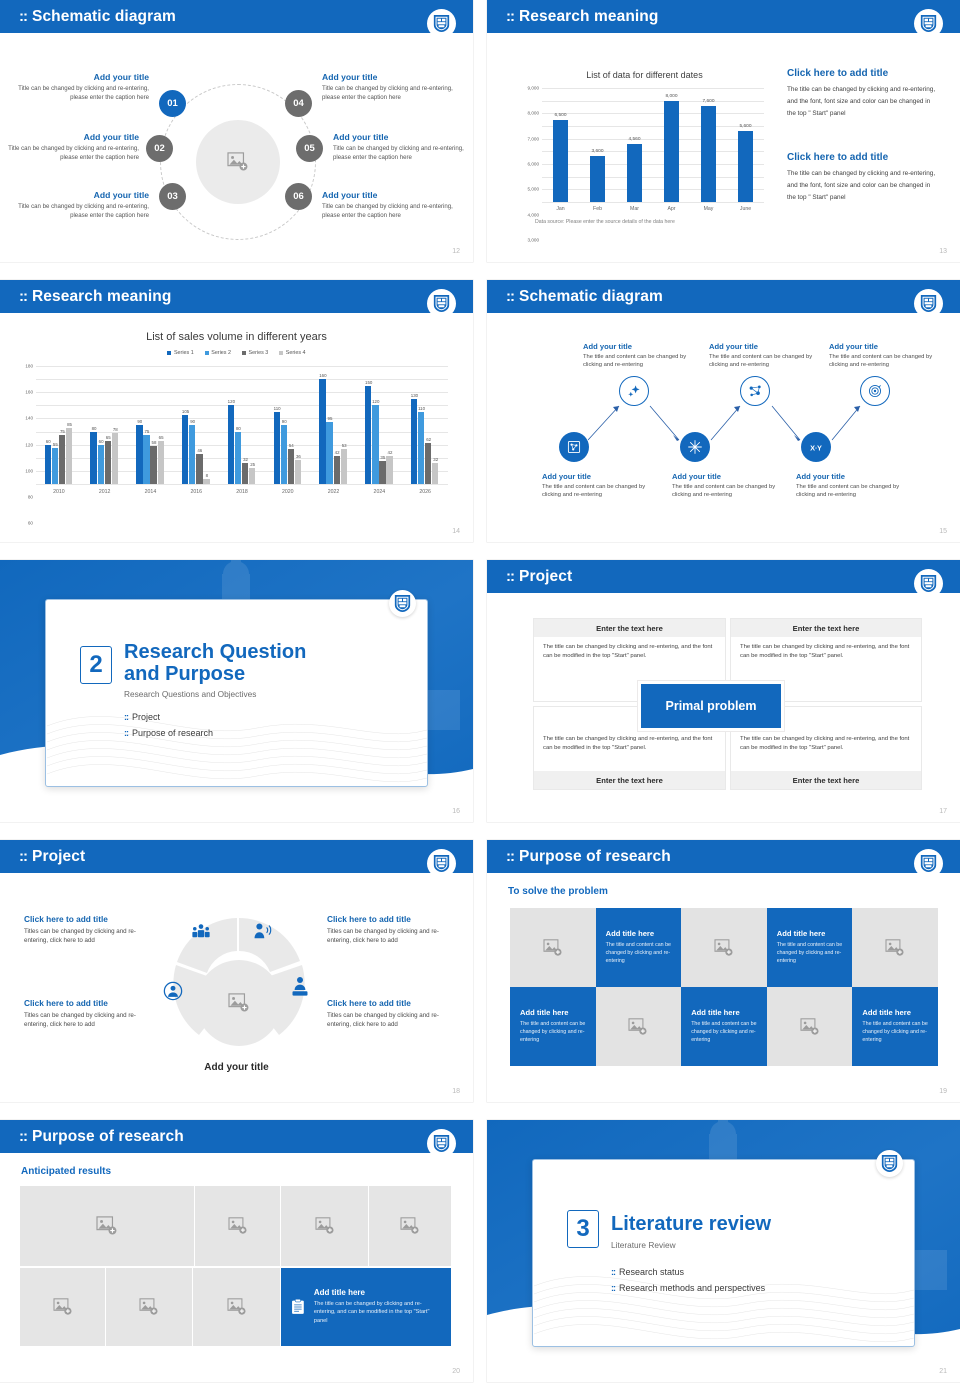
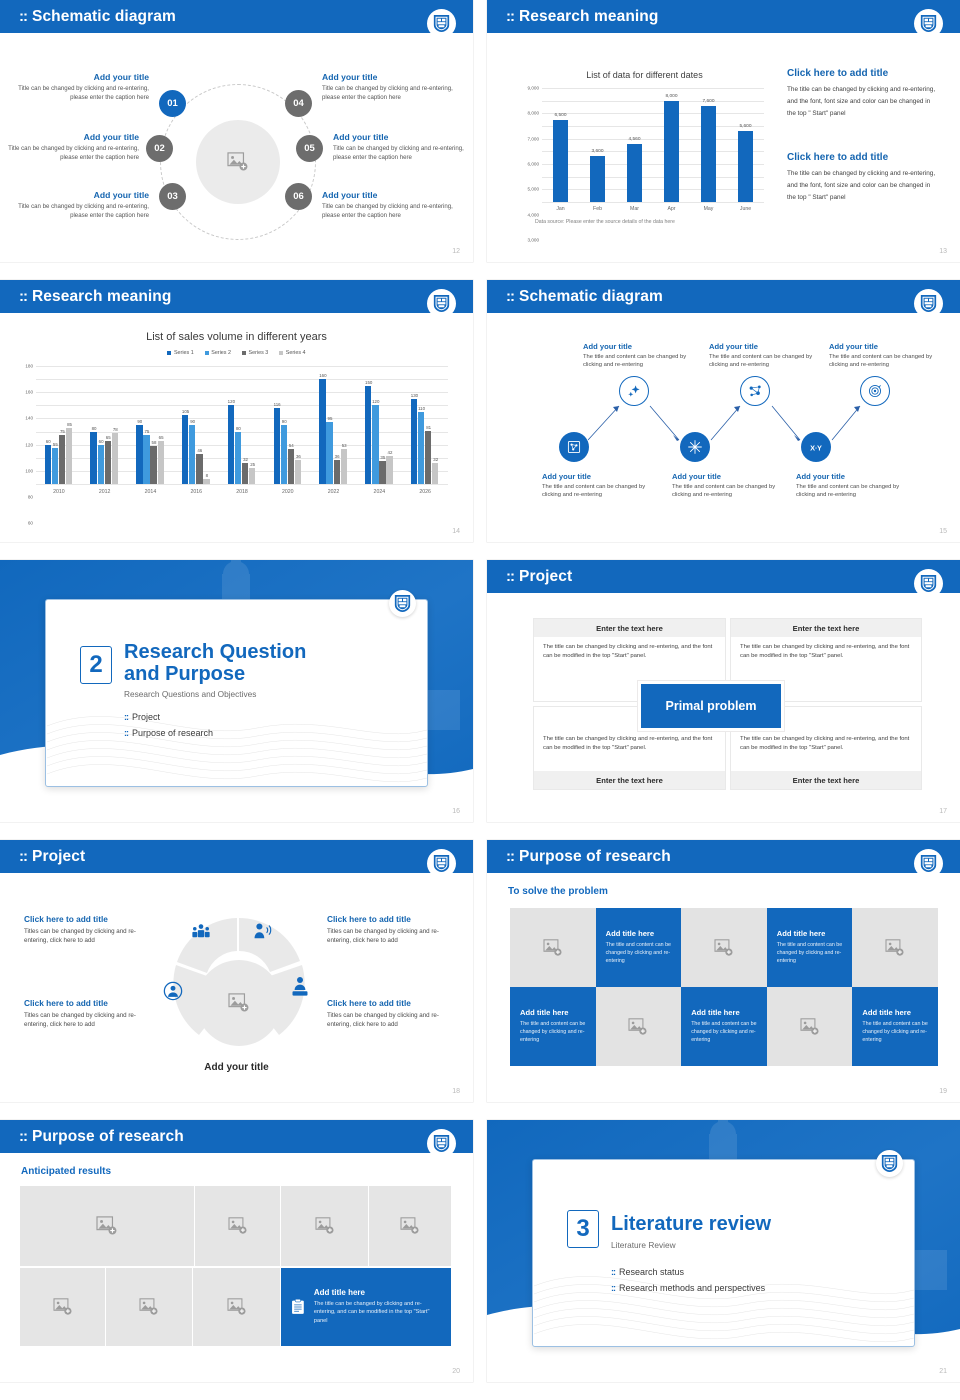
List of sales volume in different years/Series 1/2020: 110 -> 116
List of sales volume in different years/Series 3/2022: 42 -> 36
List of sales volume in different years/Series 3/2026: 62 -> 81
